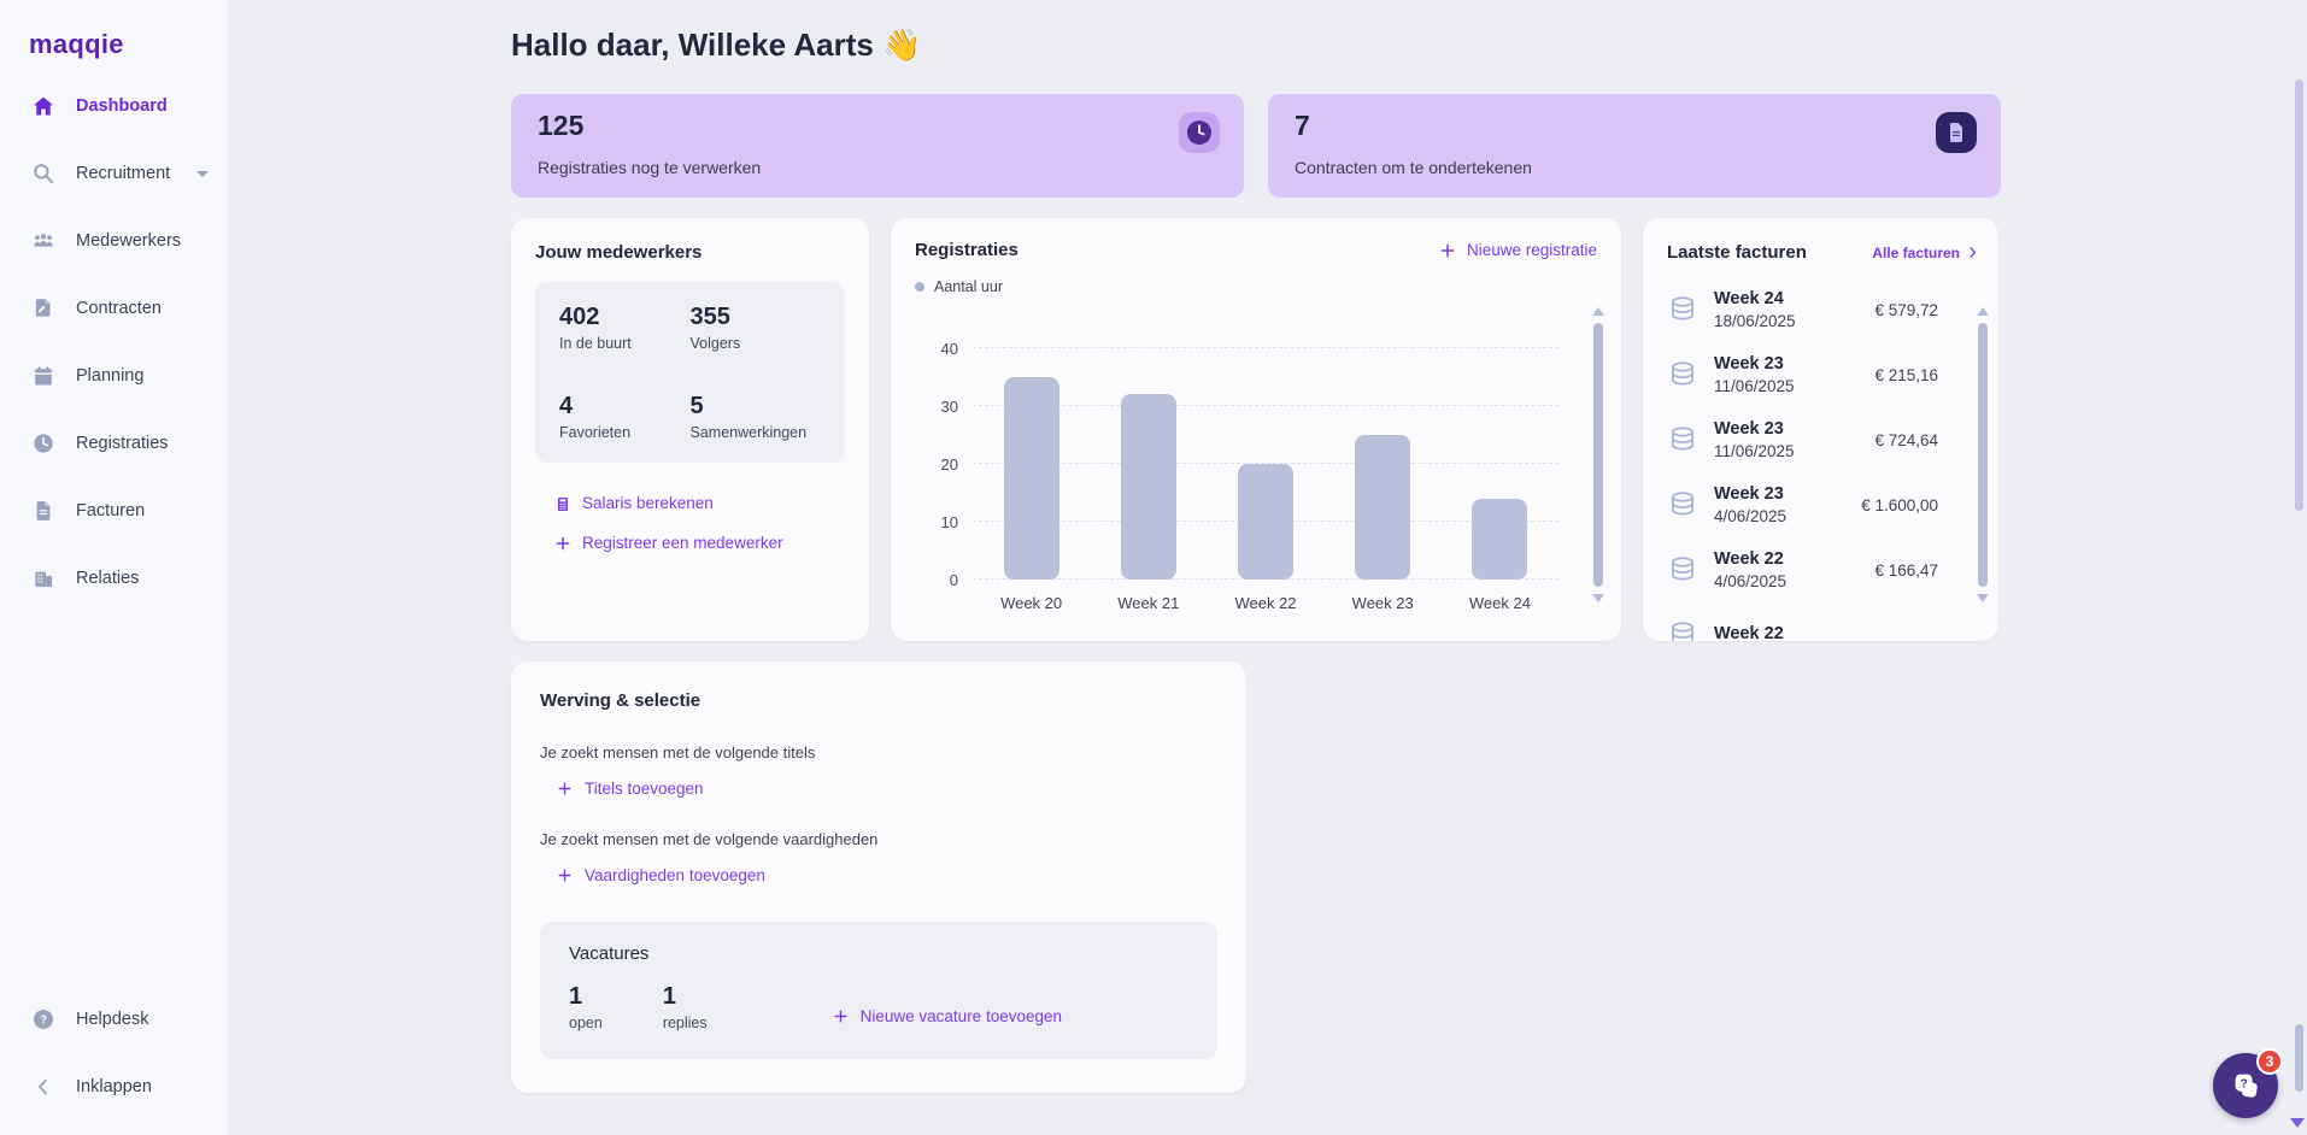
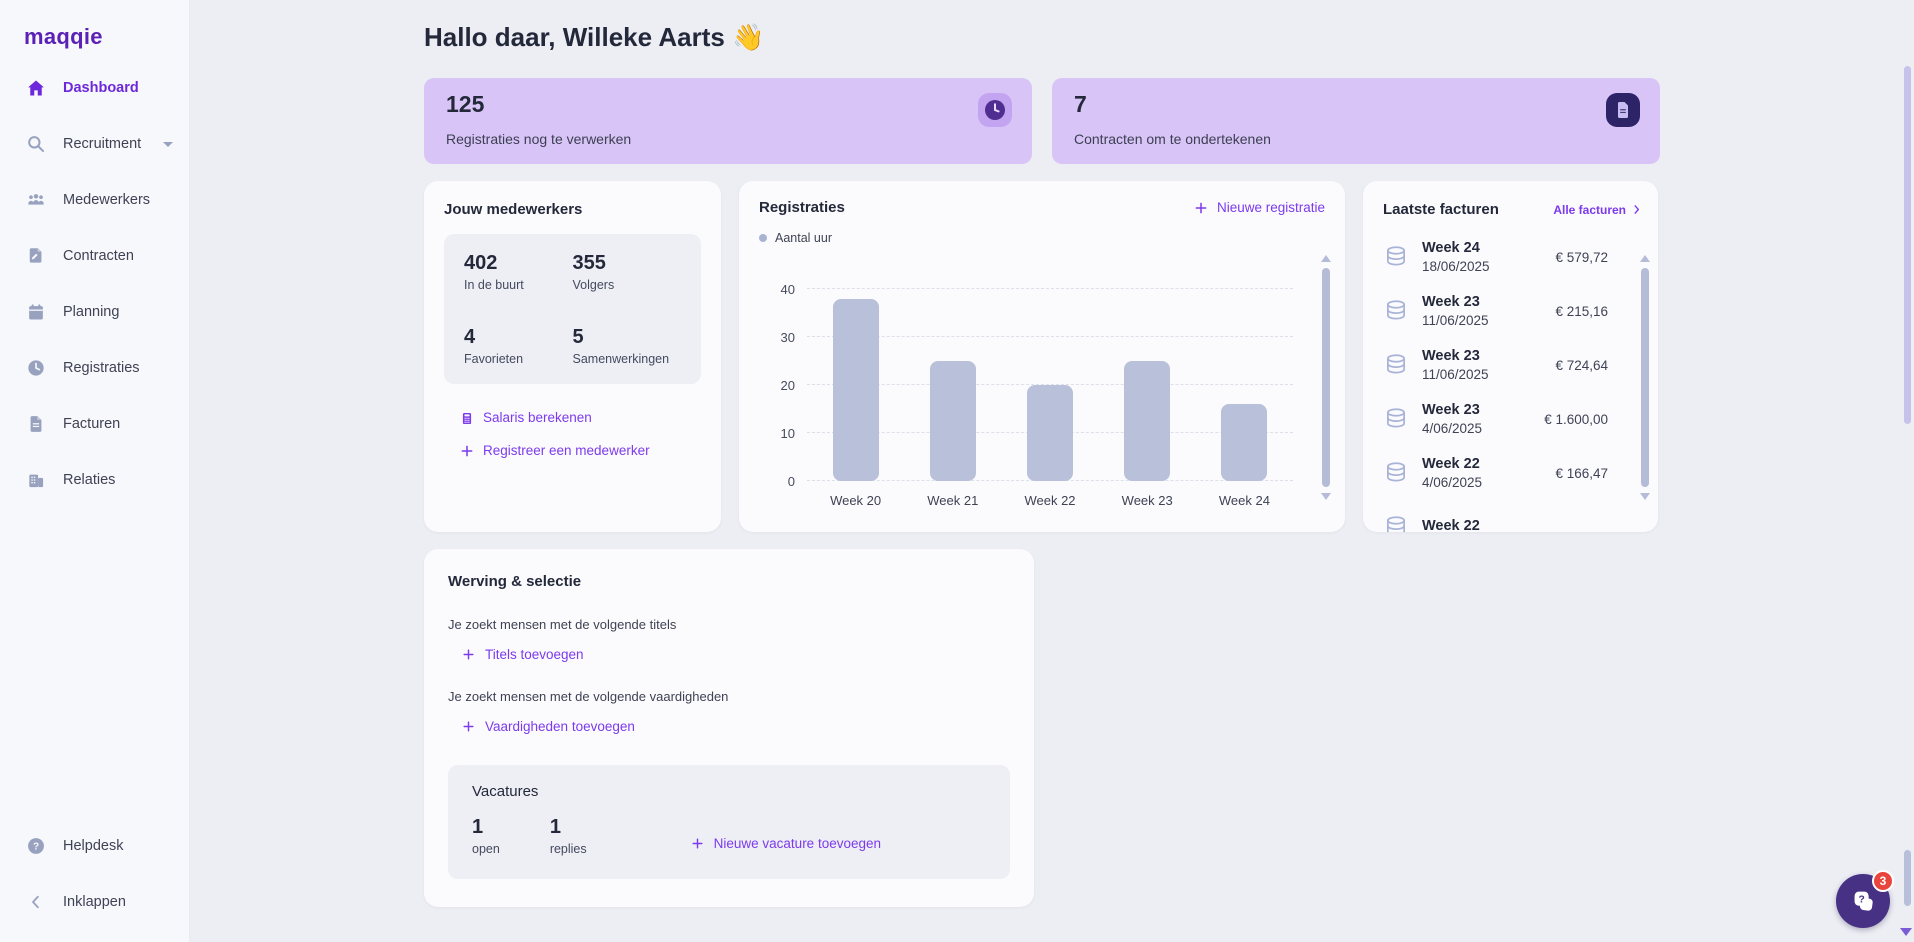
Week 20: 35 -> 38
Week 21: 32 -> 25
Week 24: 14 -> 16
